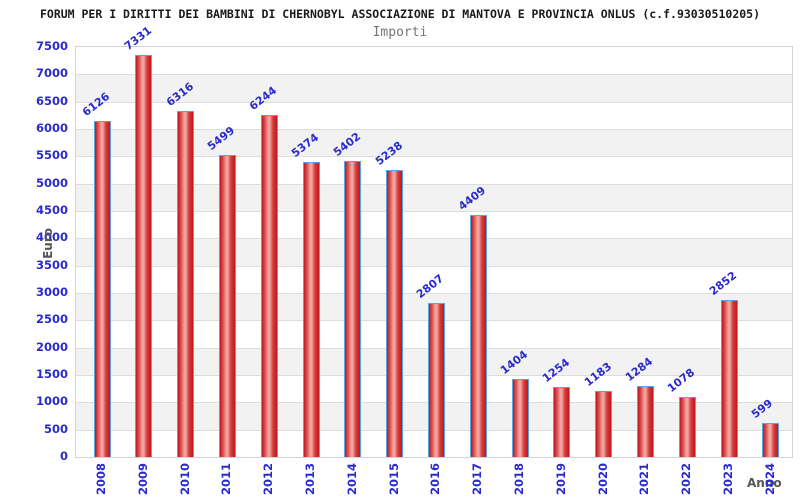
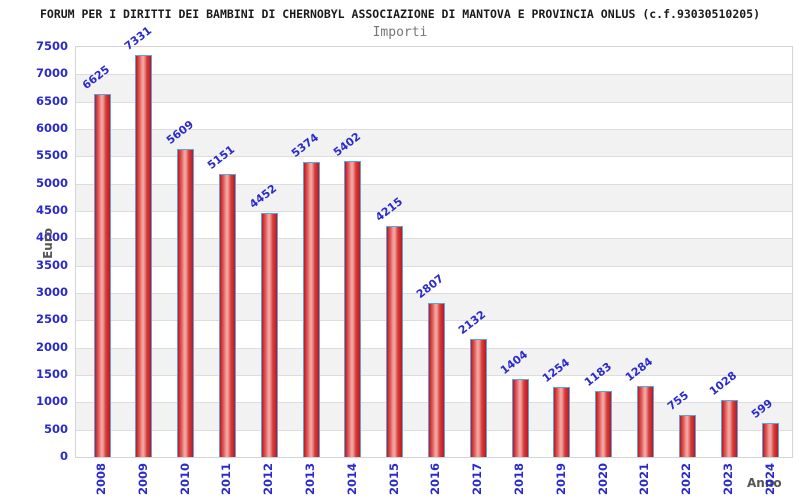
2008: 6126 -> 6625
2010: 6316 -> 5609
2011: 5499 -> 5151
2012: 6244 -> 4452
2015: 5238 -> 4215
2017: 4409 -> 2132
2022: 1078 -> 755
2023: 2852 -> 1028
